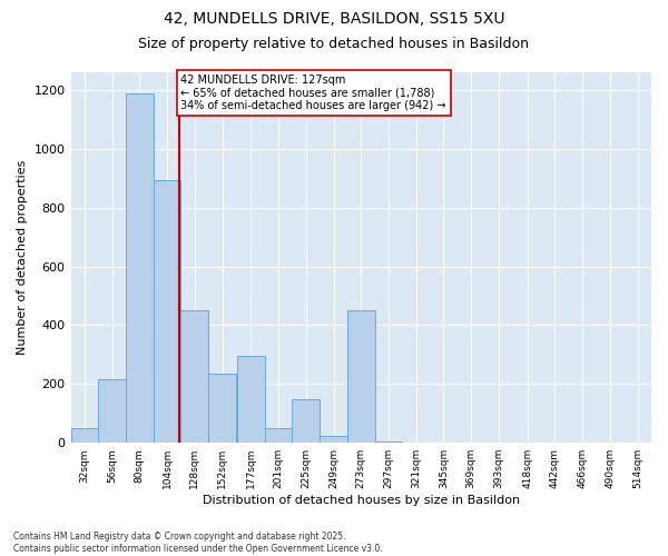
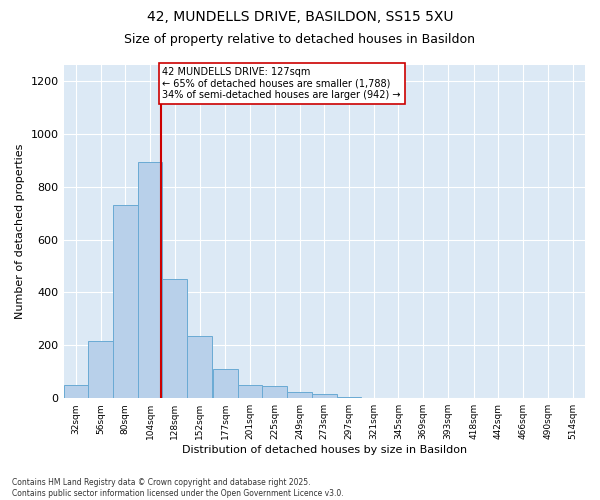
80sqm: 1190 -> 730
177sqm: 295 -> 110
225sqm: 150 -> 45
273sqm: 450 -> 15
